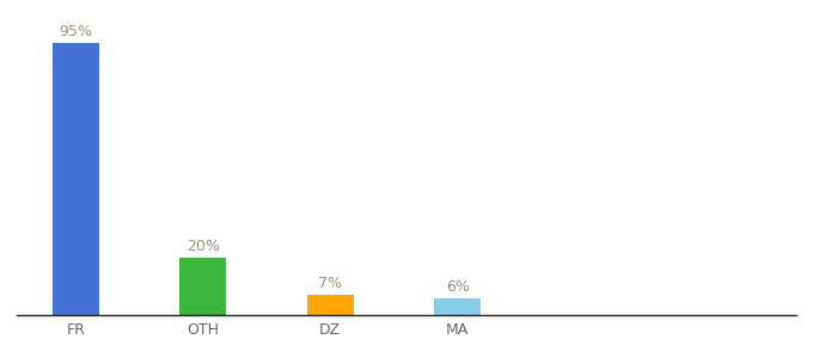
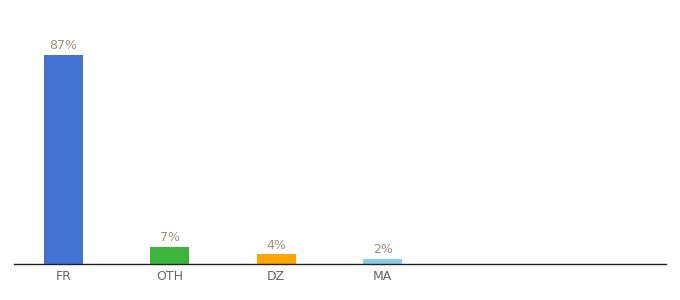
FR: 95% -> 87%
OTH: 20% -> 7%
DZ: 7% -> 4%
MA: 6% -> 2%
